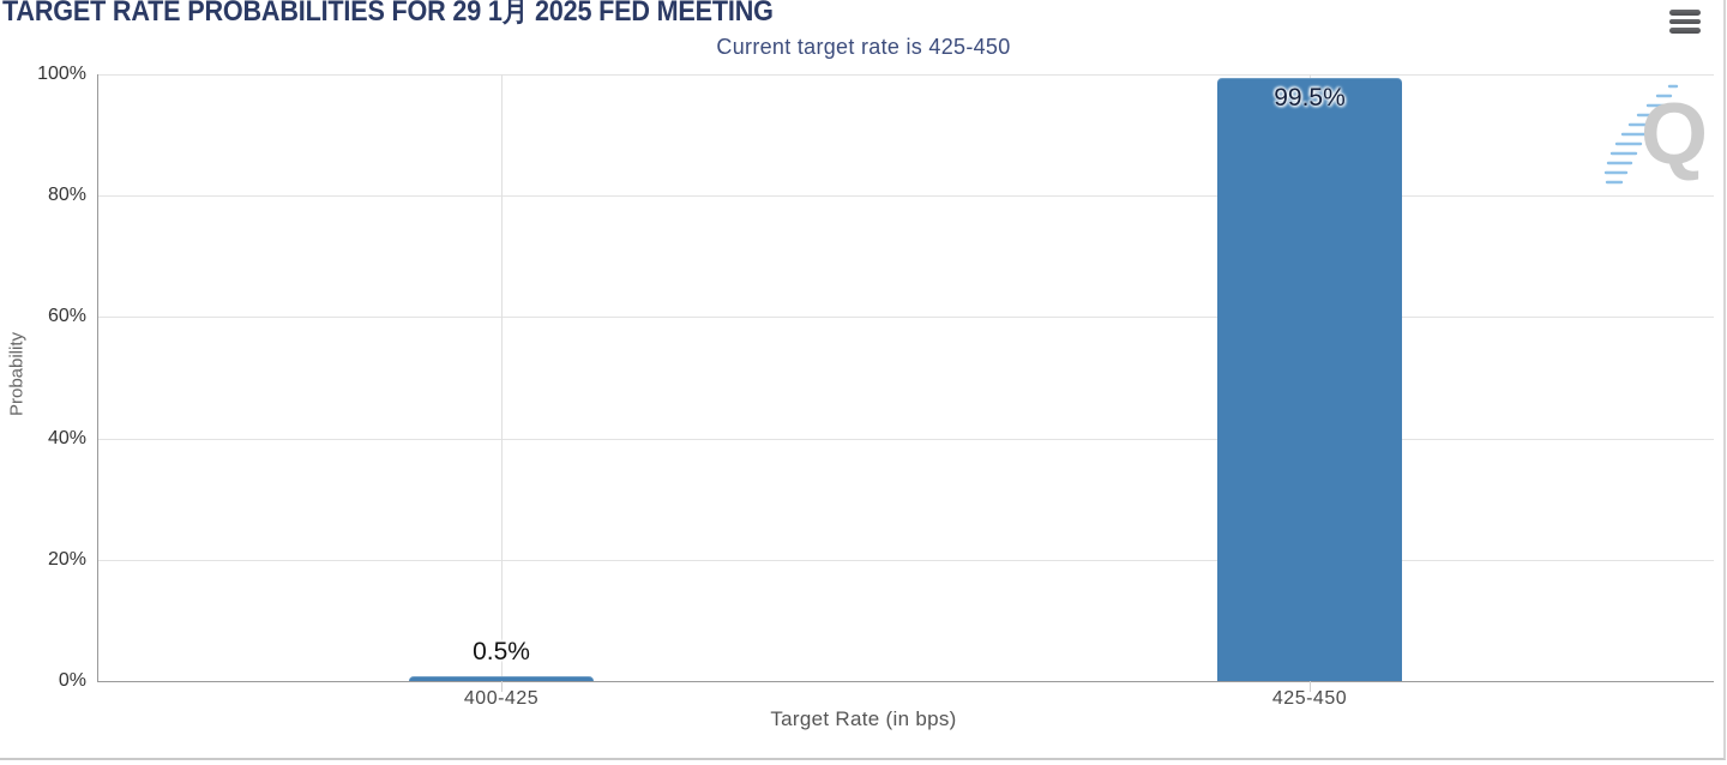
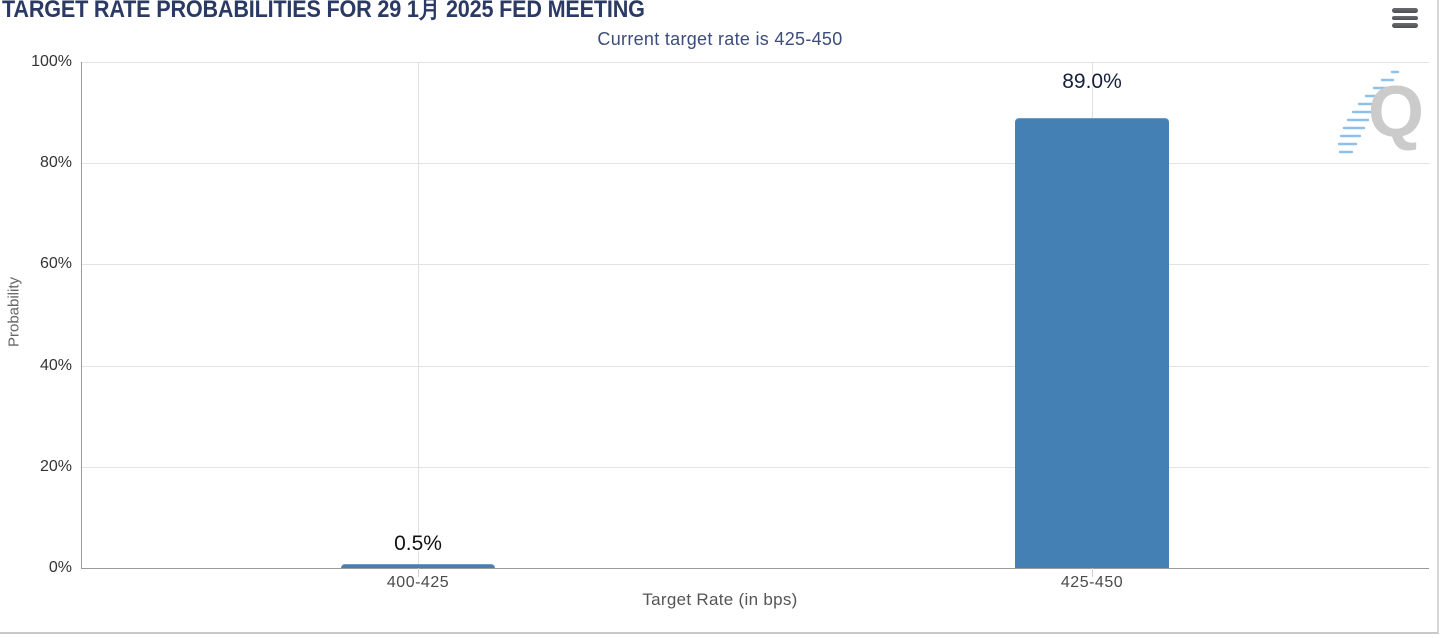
425-450: 99.5% -> 89.0%
